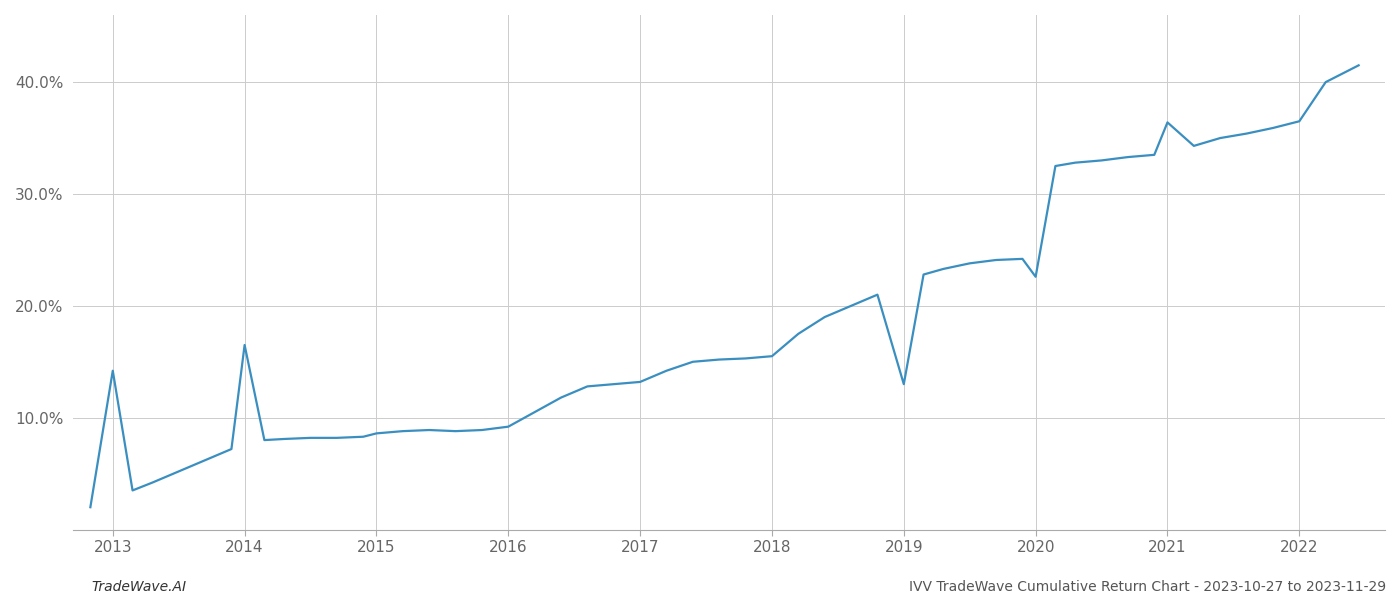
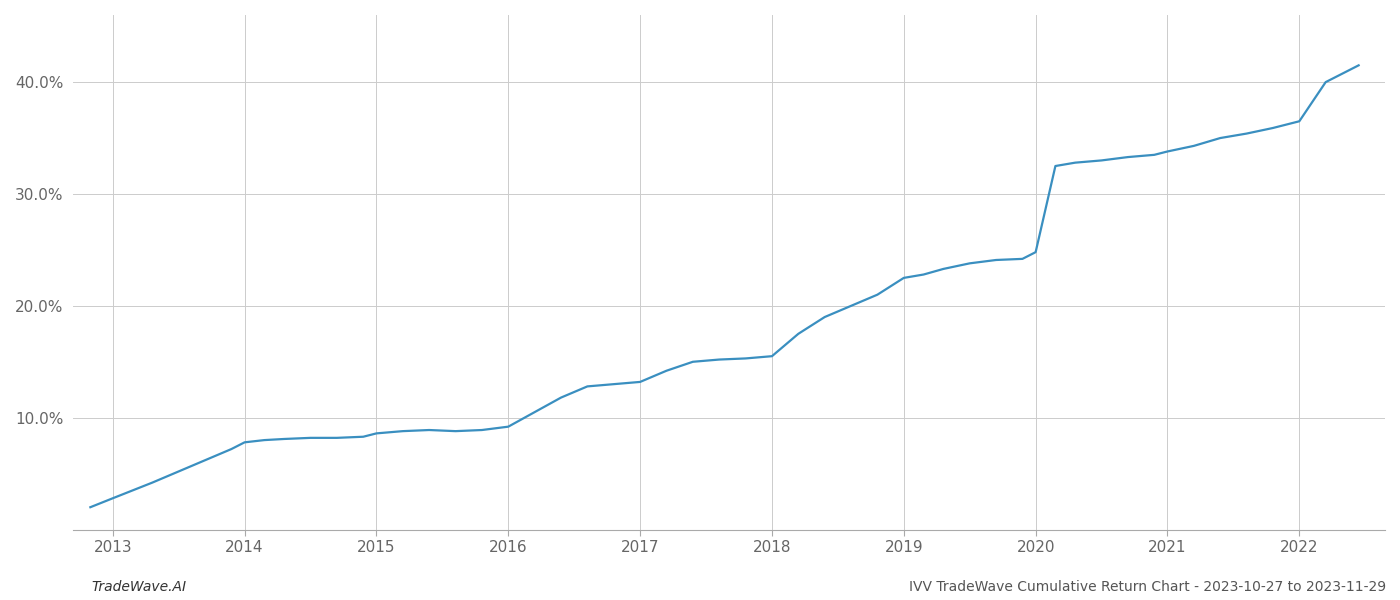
2013: 14.2% -> 2.8%
2014: 16.5% -> 7.8%
2019: 13.0% -> 22.5%
2020: 22.6% -> 24.8%
2021: 36.4% -> 33.8%
